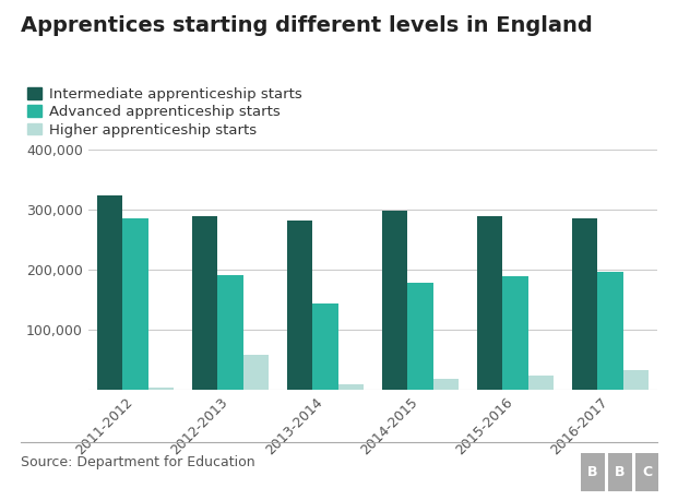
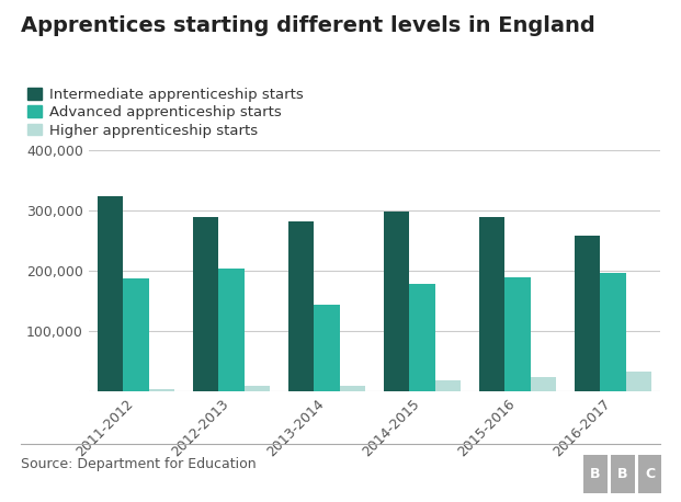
Advanced apprenticeship starts/2011-2012: 286,000 -> 187,000
Advanced apprenticeship starts/2012-2013: 192,000 -> 205,000
Higher apprenticeship starts/2012-2013: 58,000 -> 9,000
Intermediate apprenticeship starts/2016-2017: 286,000 -> 258,000
